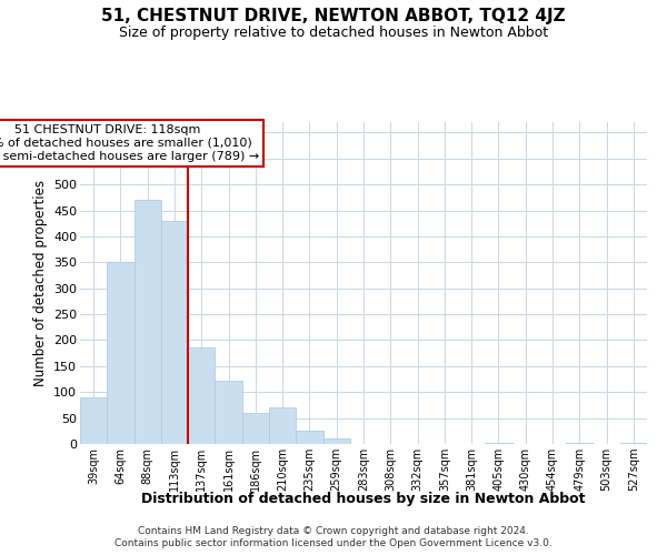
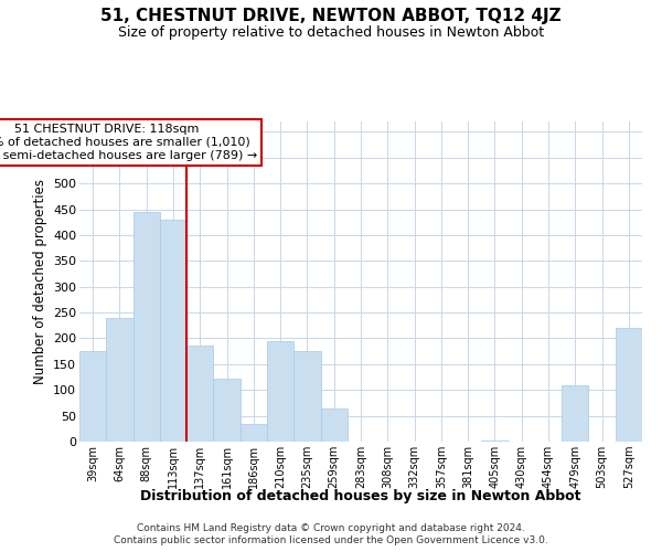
39sqm: 90 -> 175
64sqm: 350 -> 240
88sqm: 470 -> 445
186sqm: 60 -> 35
210sqm: 70 -> 195
235sqm: 25 -> 175
259sqm: 10 -> 65
479sqm: 3 -> 110
527sqm: 3 -> 220
